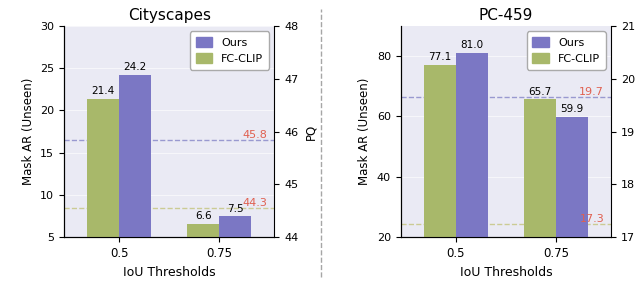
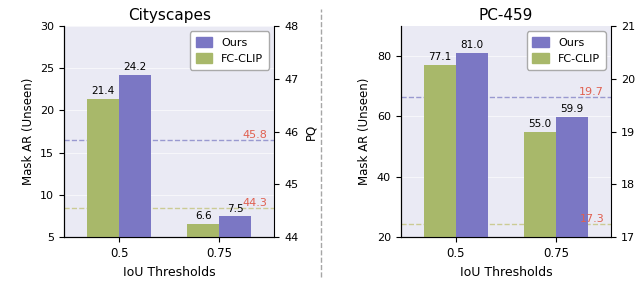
PC-459/FC-CLIP/0.75: 65.7 -> 55.0
